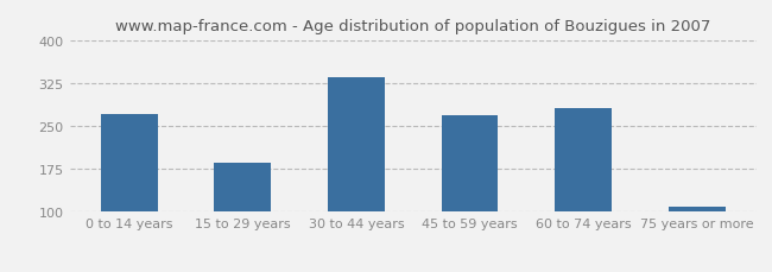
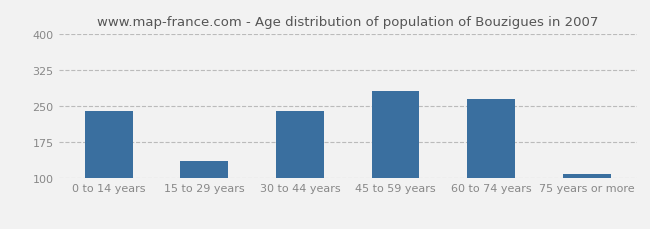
0 to 14 years: 270 -> 240
15 to 29 years: 185 -> 135
30 to 44 years: 335 -> 240
45 to 59 years: 268 -> 280
60 to 74 years: 280 -> 265
